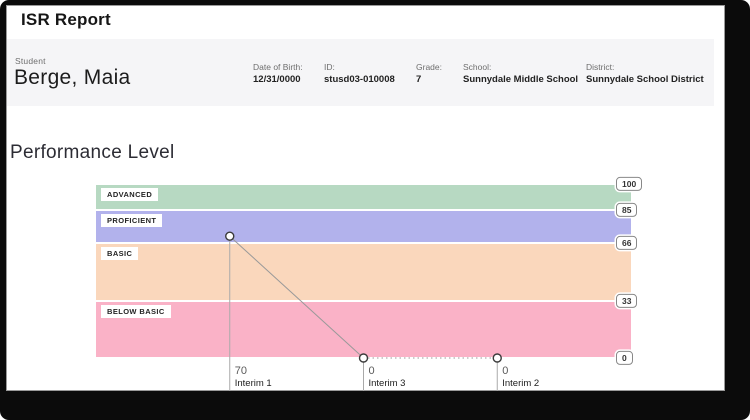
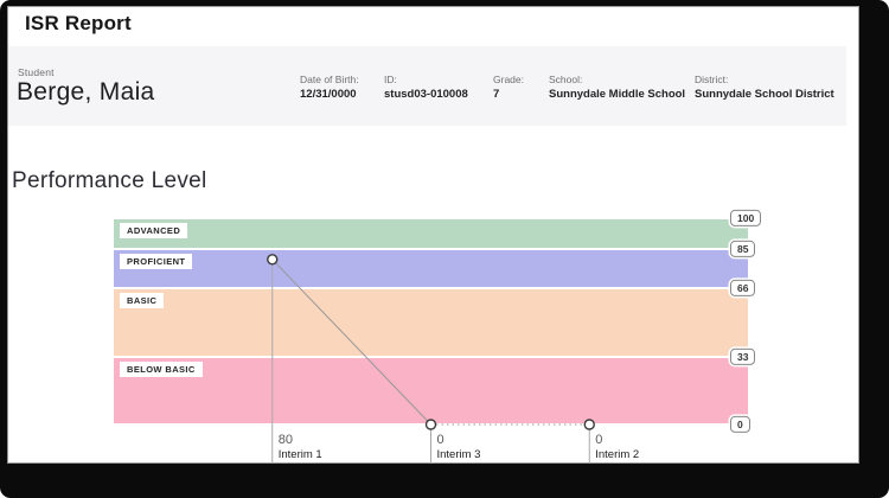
Interim 1: 70 -> 80
